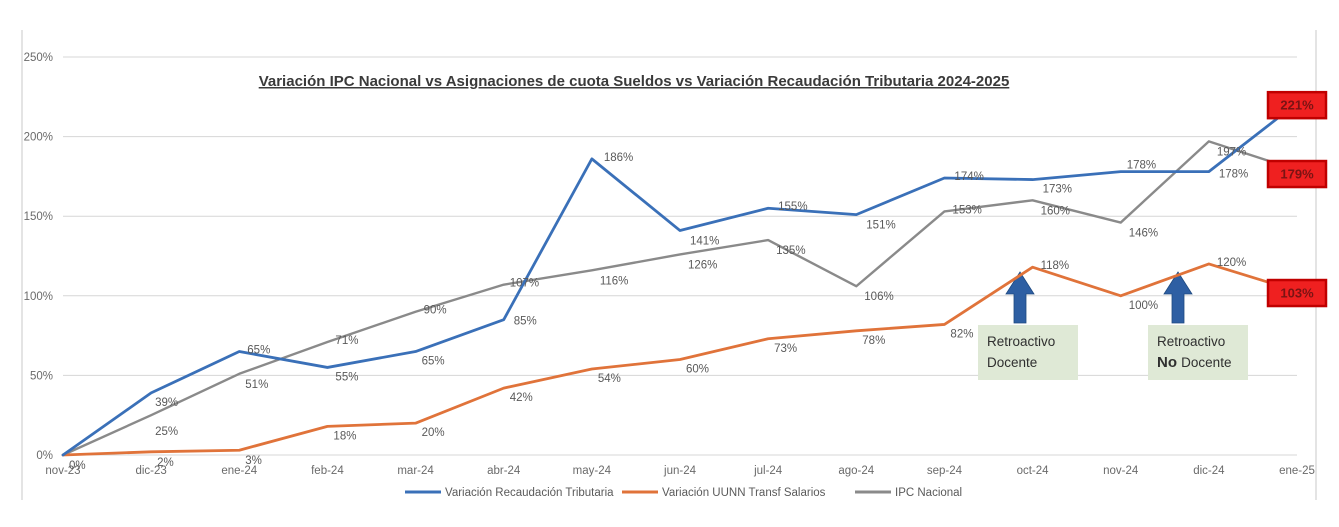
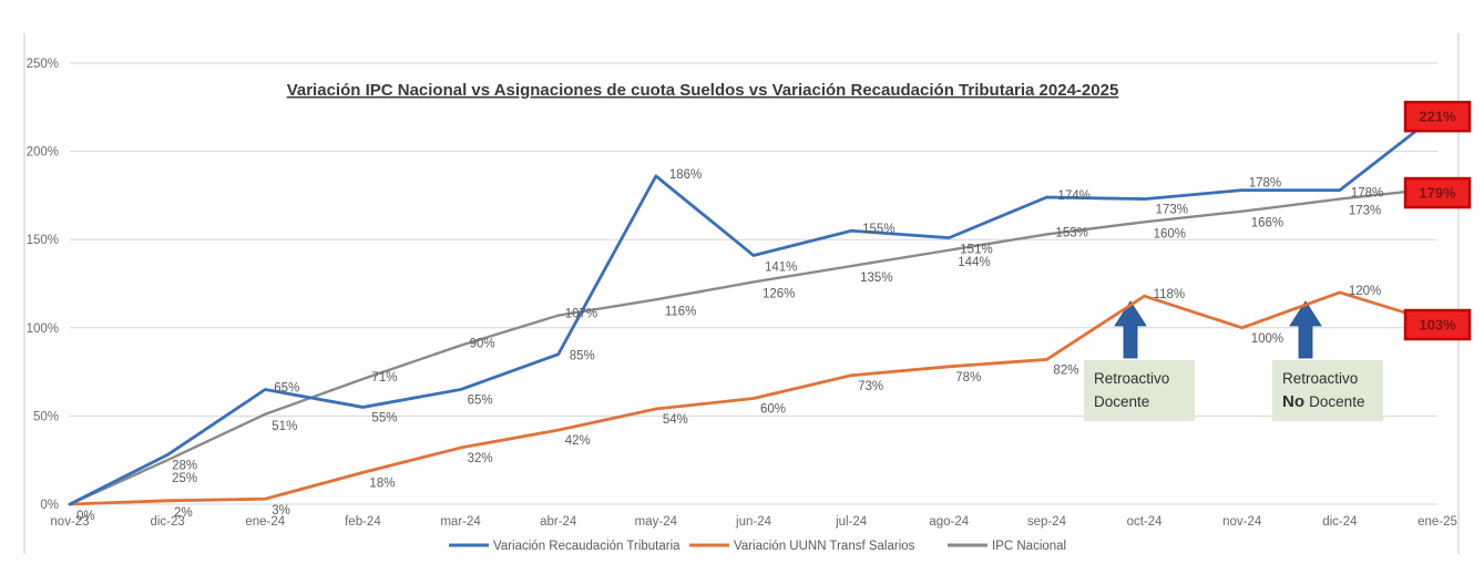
Variación Recaudación Tributaria/dic-23: 39% -> 28%
Variación UUNN Transf Salarios/mar-24: 20% -> 32%
IPC Nacional/ago-24: 106% -> 144%
IPC Nacional/nov-24: 146% -> 166%
IPC Nacional/dic-24: 197% -> 173%
